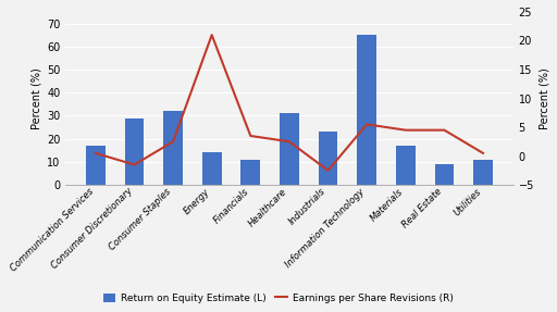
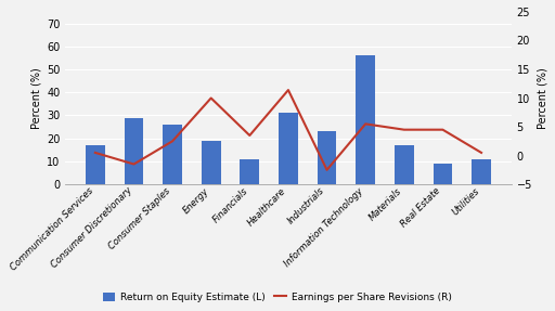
Return on Equity Estimate (L)/Consumer Staples: 32 -> 26
Return on Equity Estimate (L)/Energy: 14 -> 19
Earnings per Share Revisions (R)/Energy: 21.0 -> 10.0
Earnings per Share Revisions (R)/Healthcare: 2.5 -> 11.4
Return on Equity Estimate (L)/Information Technology: 65 -> 56
